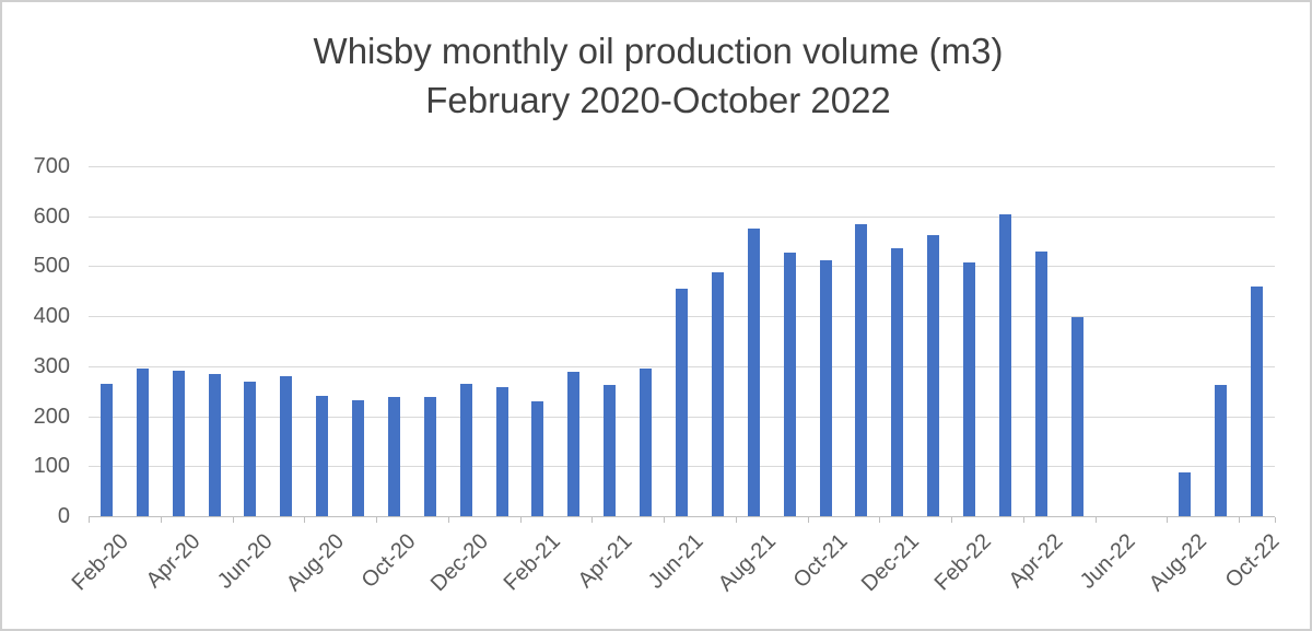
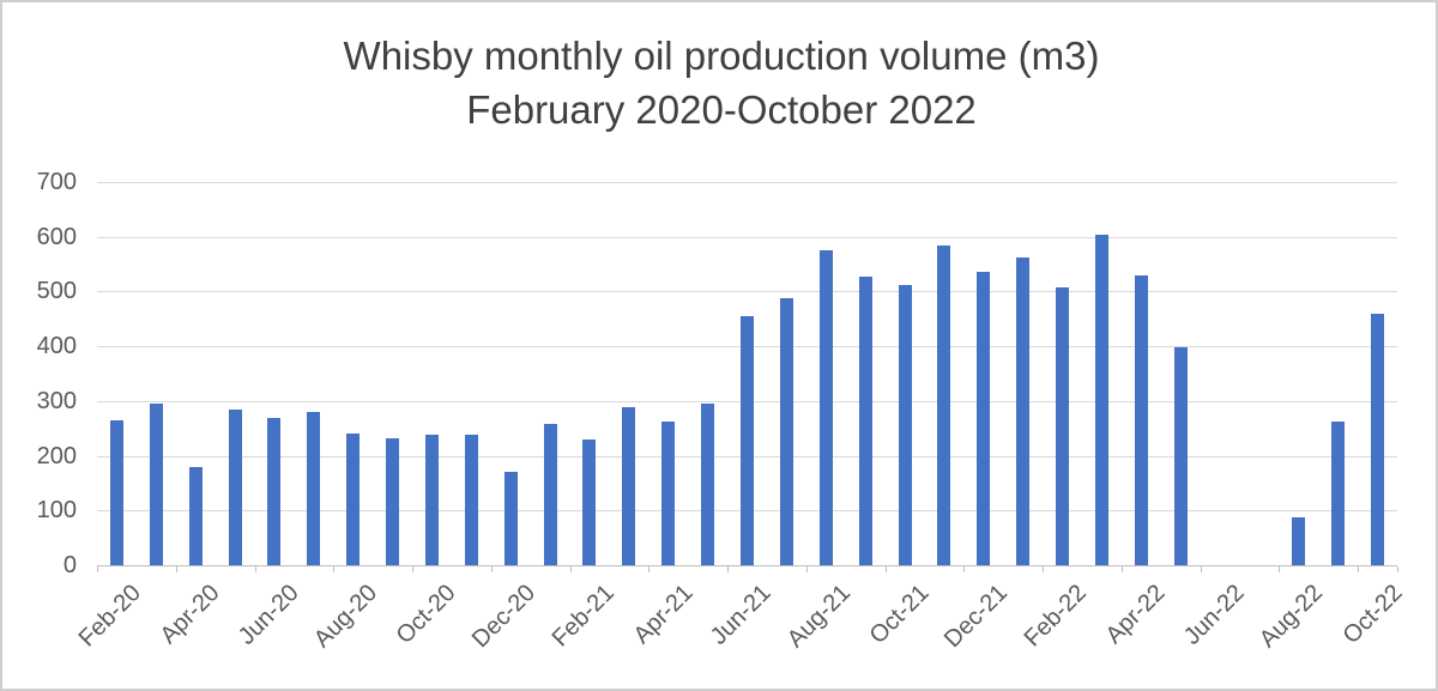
Apr-20: 290 -> 180
Dec-20: 260 -> 170
